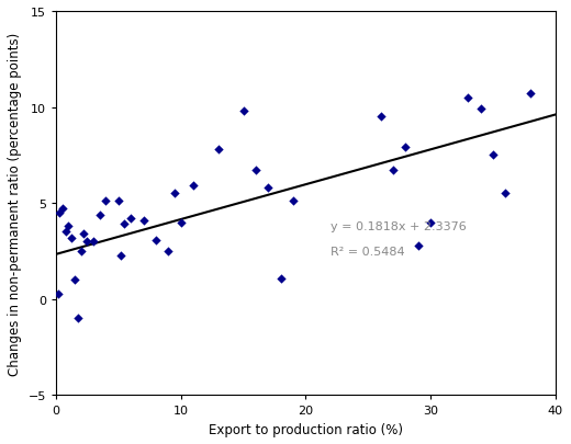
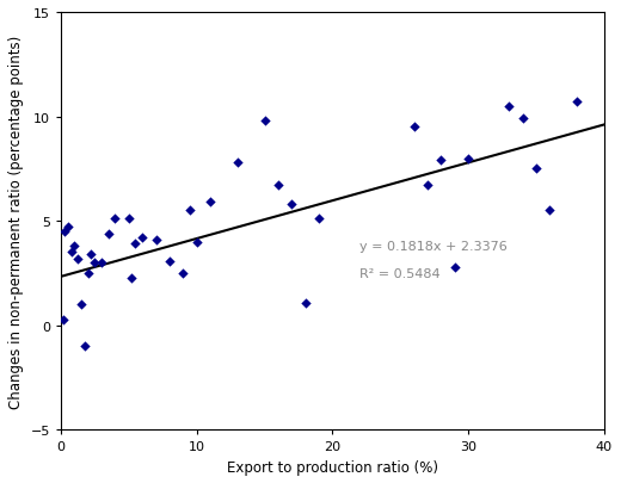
30: 4.0 -> 8.0
